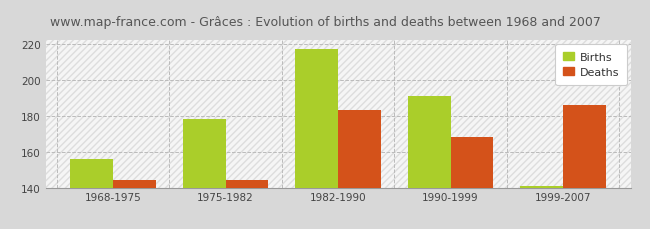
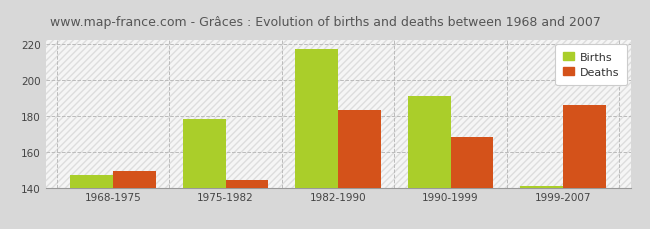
Births/1968-1975: 156 -> 147
Deaths/1968-1975: 144 -> 149
